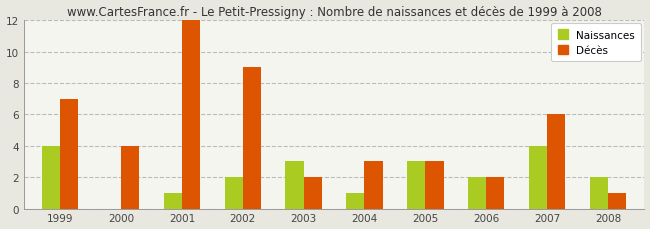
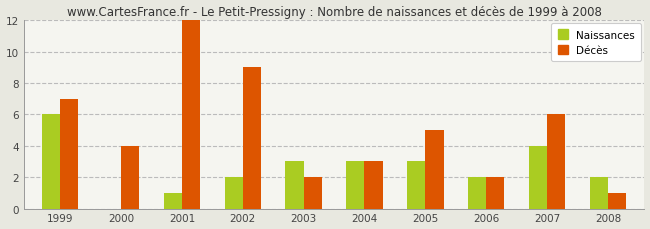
Naissances/1999: 4 -> 6
Naissances/2004: 1 -> 3
Décès/2005: 3 -> 5
